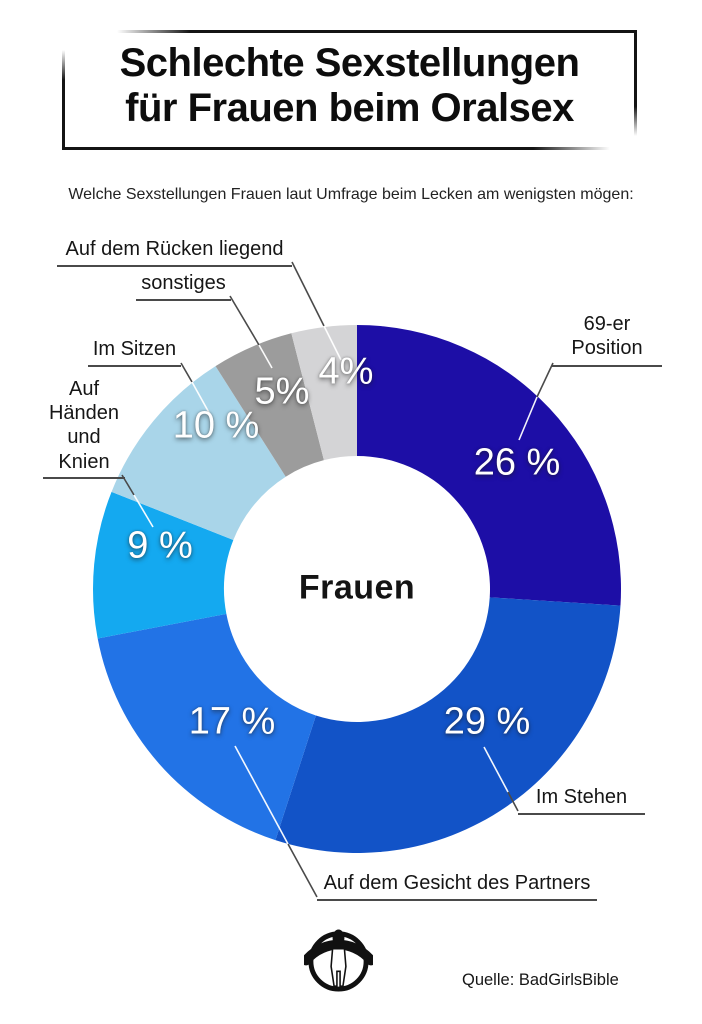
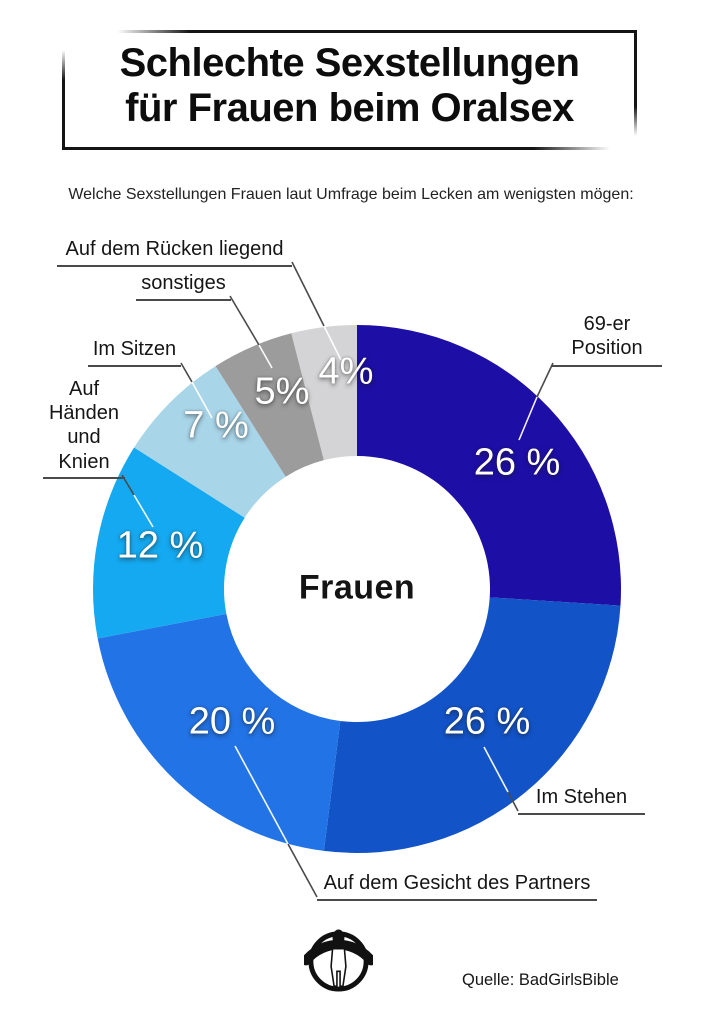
Im Stehen: 29 -> 26
Auf dem Gesicht des Partners: 17 -> 20
Auf Händen und Knien: 9 -> 12
Im Sitzen: 10 -> 7
